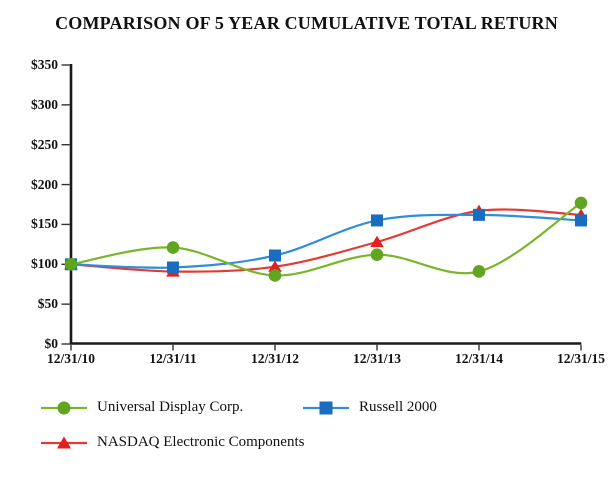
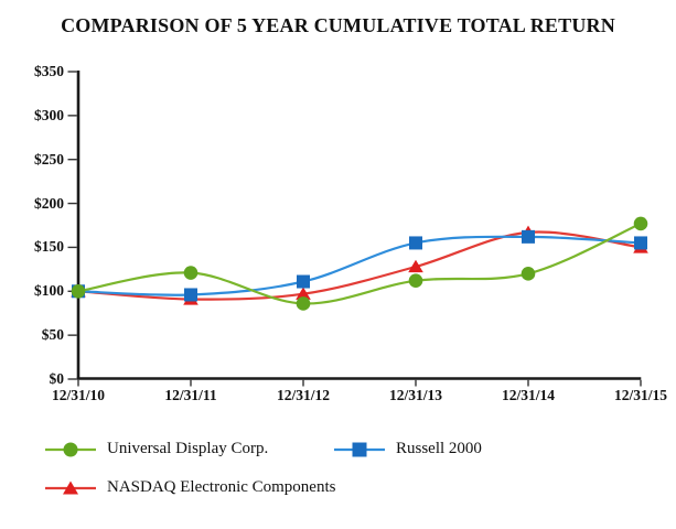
Universal Display Corp./12/31/14: $90 -> $120
NASDAQ Electronic Components/12/31/15: $160 -> $150
